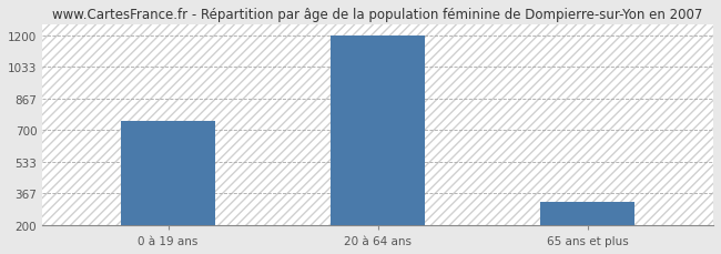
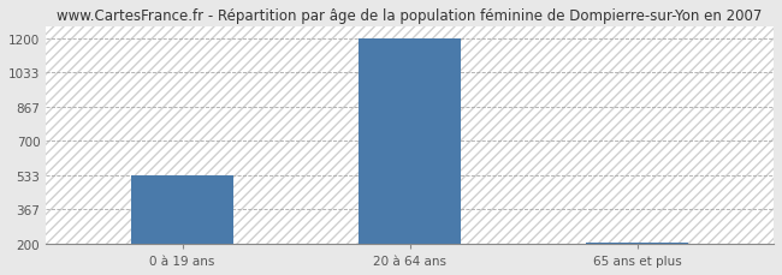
0 à 19 ans: 750 -> 530
65 ans et plus: 320 -> 210
